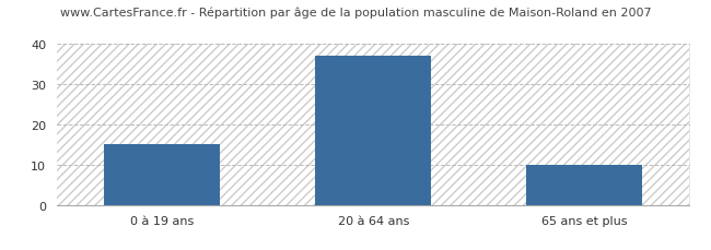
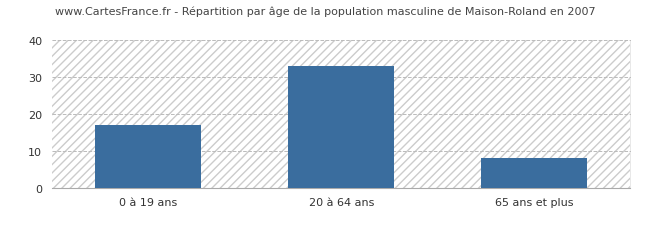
0 à 19 ans: 15 -> 17
20 à 64 ans: 37 -> 33
65 ans et plus: 10 -> 8
